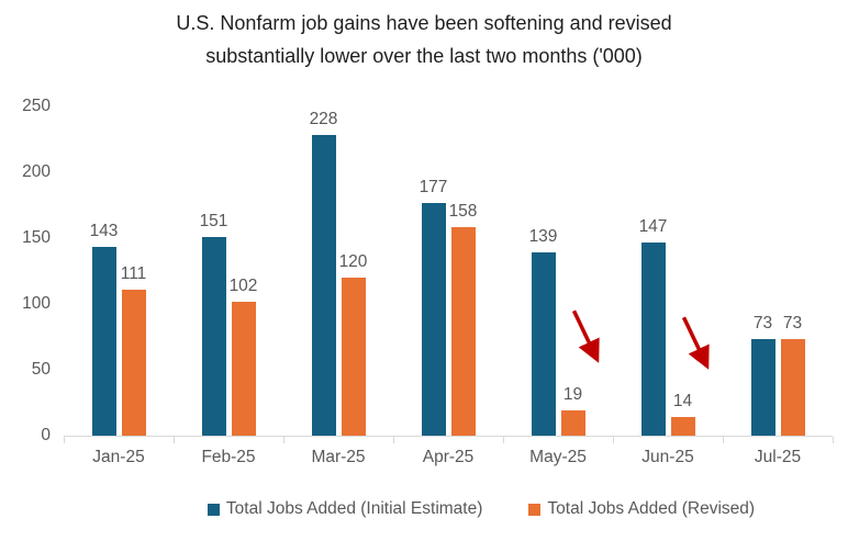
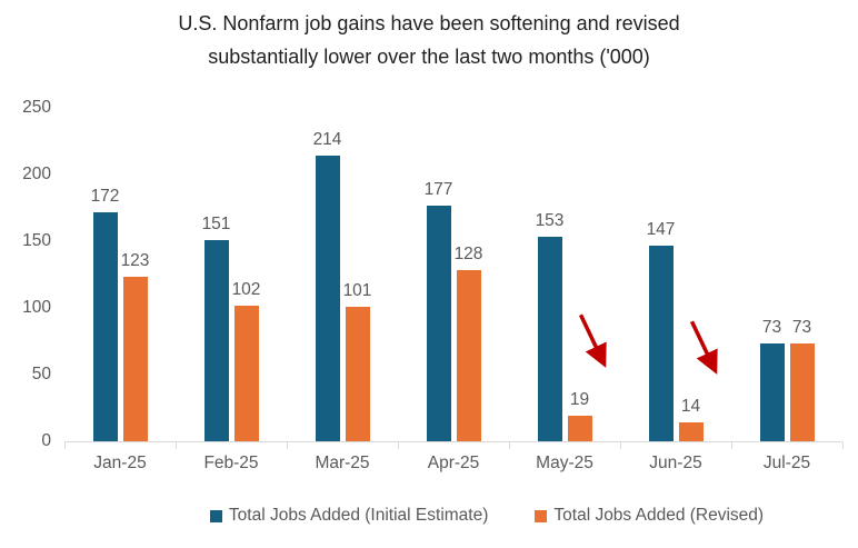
Total Jobs Added (Initial Estimate)/Jan-25: 143 -> 172
Total Jobs Added (Revised)/Jan-25: 111 -> 123
Total Jobs Added (Initial Estimate)/Mar-25: 228 -> 214
Total Jobs Added (Revised)/Mar-25: 120 -> 101
Total Jobs Added (Revised)/Apr-25: 158 -> 128
Total Jobs Added (Initial Estimate)/May-25: 139 -> 153
